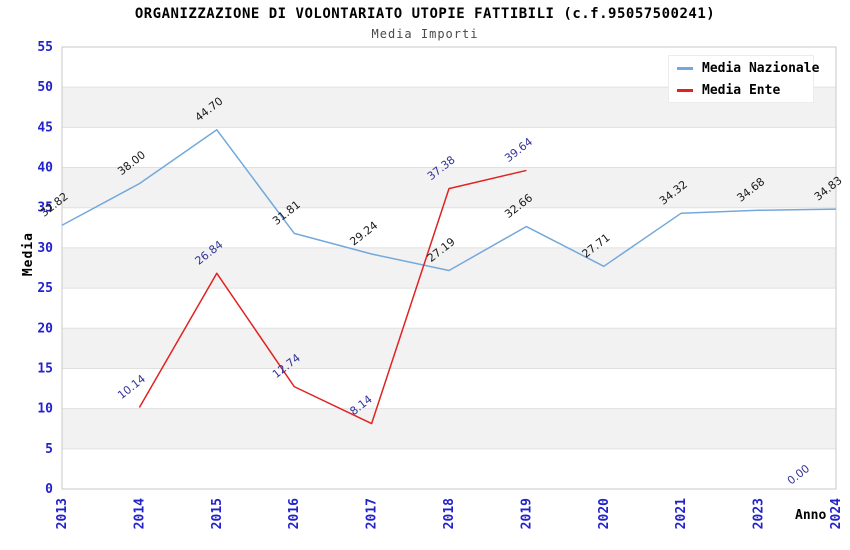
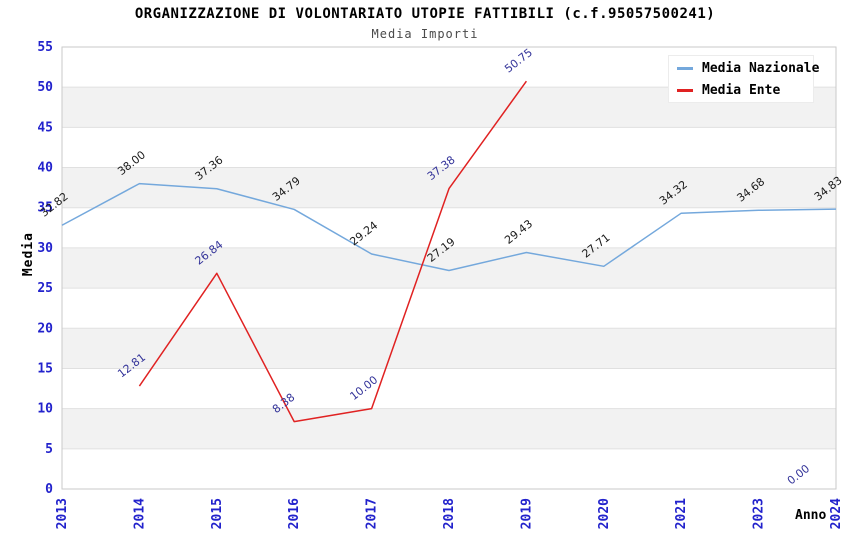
Media Ente/2014: 10.14 -> 12.81
Media Nazionale/2015: 44.70 -> 37.36
Media Nazionale/2016: 31.81 -> 34.79
Media Ente/2016: 12.74 -> 8.38
Media Ente/2017: 8.14 -> 10.00
Media Nazionale/2019: 32.66 -> 29.43
Media Ente/2019: 39.64 -> 50.75
